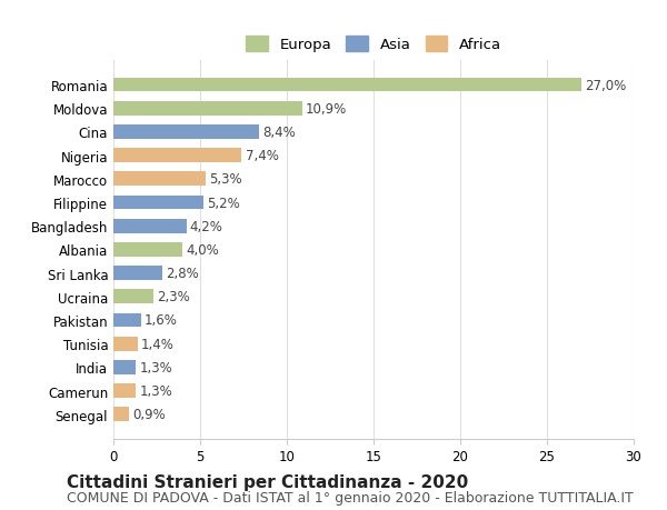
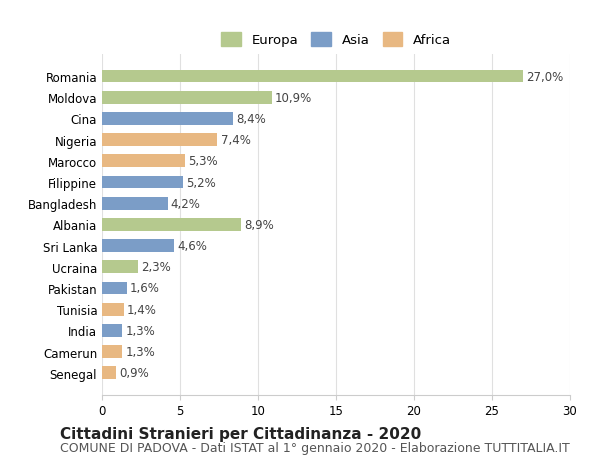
Albania: 4,0% -> 8,9%
Sri Lanka: 2,8% -> 4,6%
